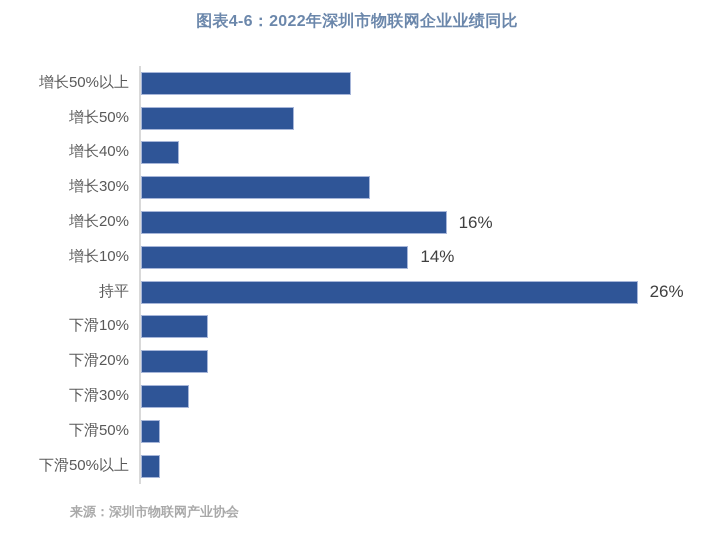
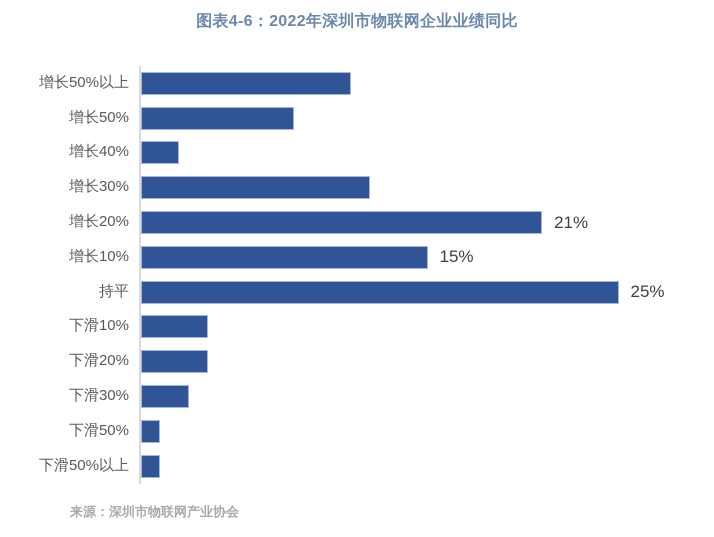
增长20%: 16% -> 21%
增长10%: 14% -> 15%
持平: 26% -> 25%
